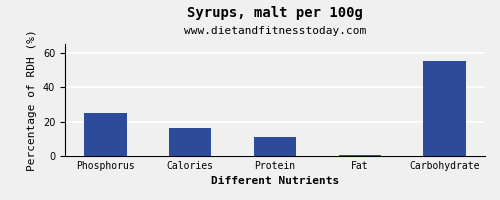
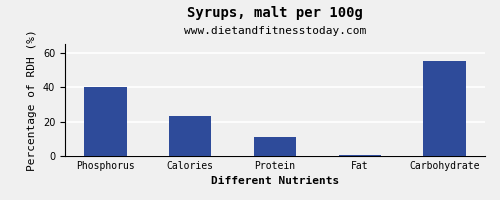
Phosphorus: 25 -> 40
Calories: 16 -> 23
